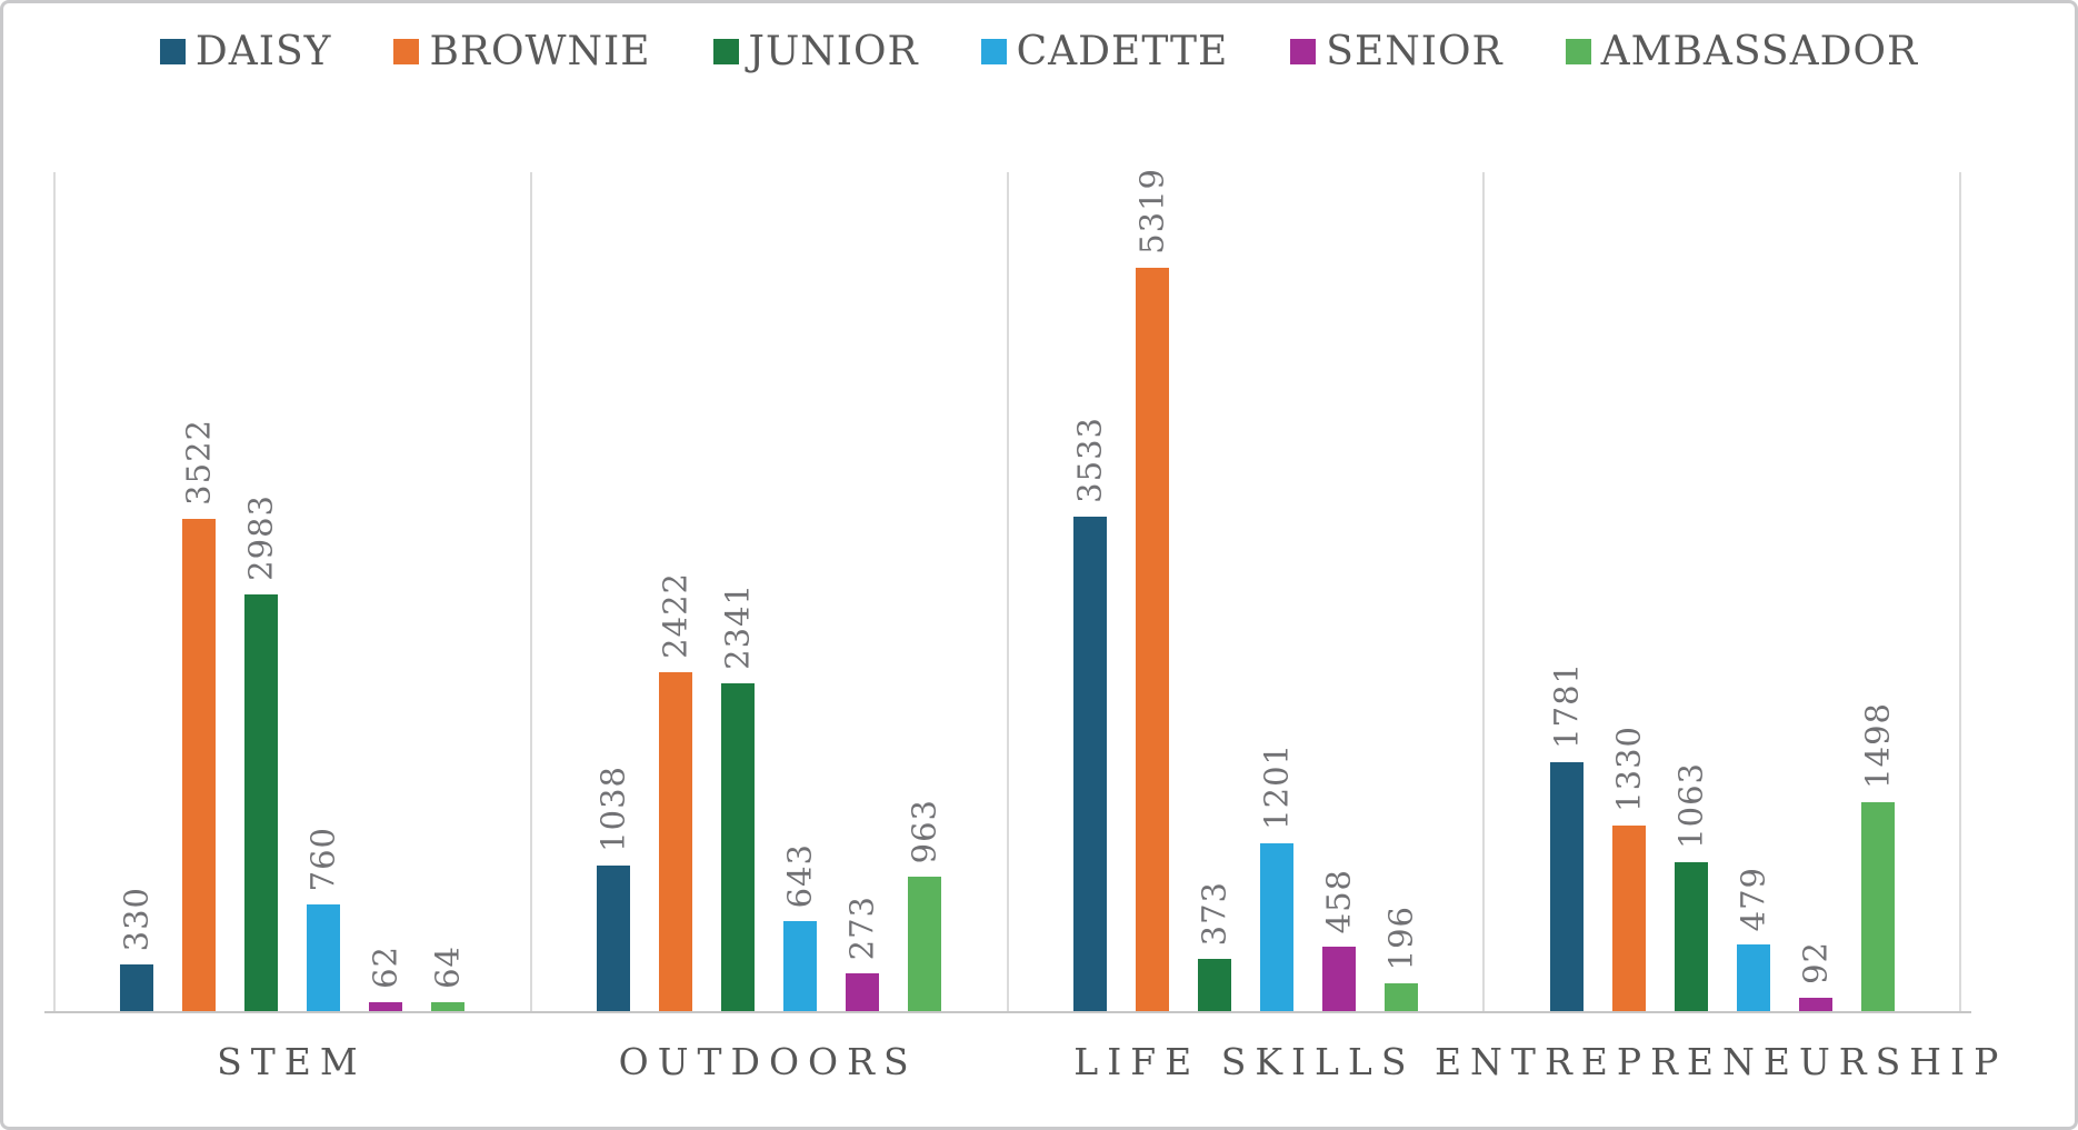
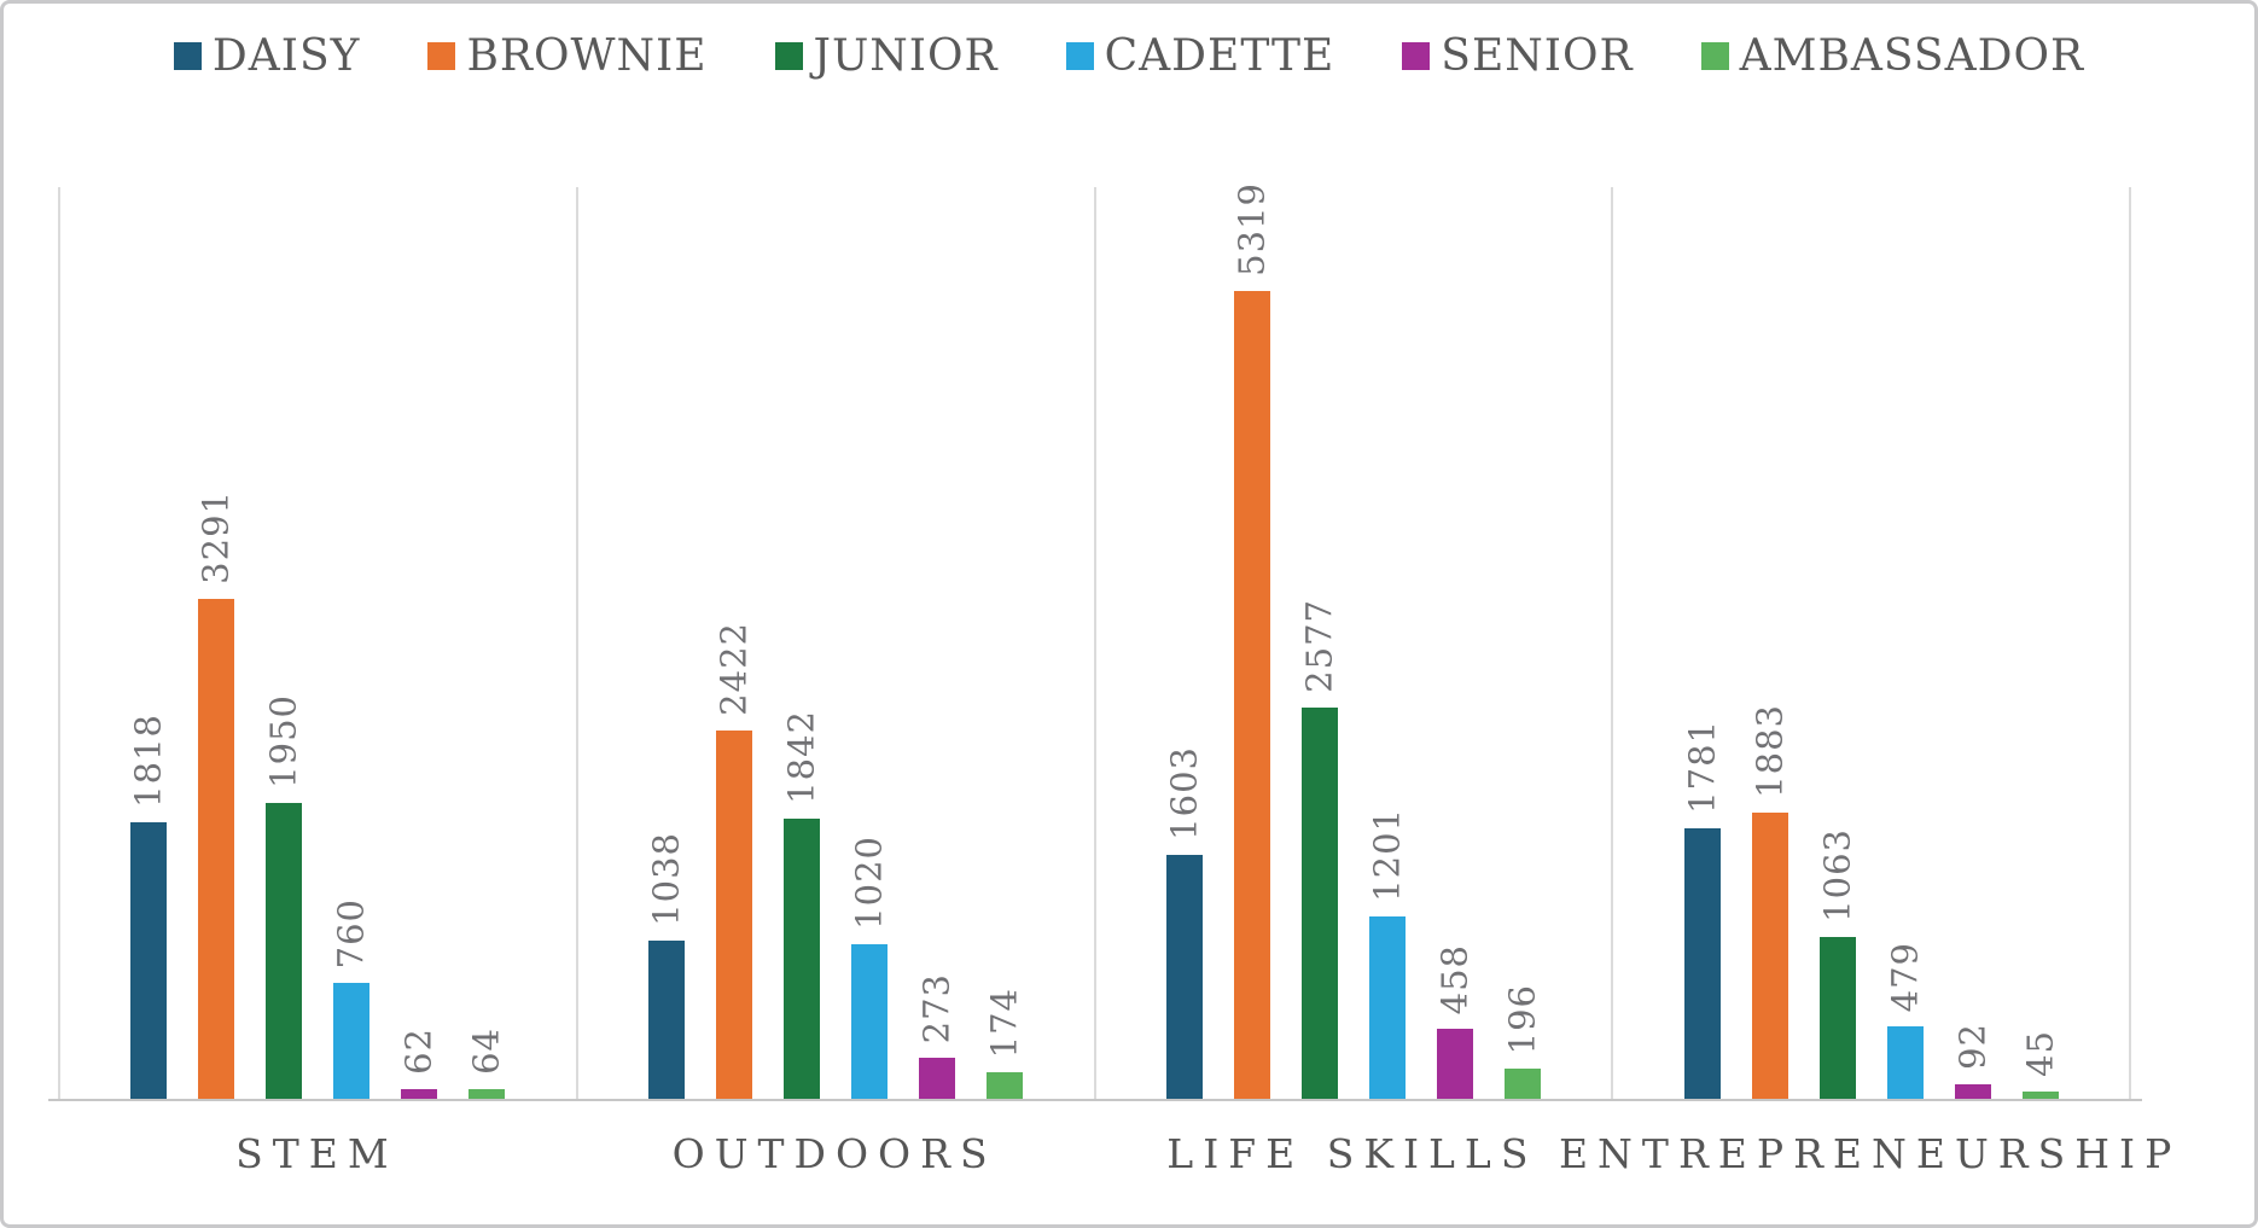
DAISY/STEM: 330 -> 1818
BROWNIE/STEM: 3522 -> 3291
JUNIOR/STEM: 2983 -> 1950
JUNIOR/OUTDOORS: 2341 -> 1842
CADETTE/OUTDOORS: 643 -> 1020
AMBASSADOR/OUTDOORS: 963 -> 174
DAISY/LIFE SKILLS: 3533 -> 1603
JUNIOR/LIFE SKILLS: 373 -> 2577
BROWNIE/ENTREPRENEURSHIP: 1330 -> 1883
AMBASSADOR/ENTREPRENEURSHIP: 1498 -> 45
